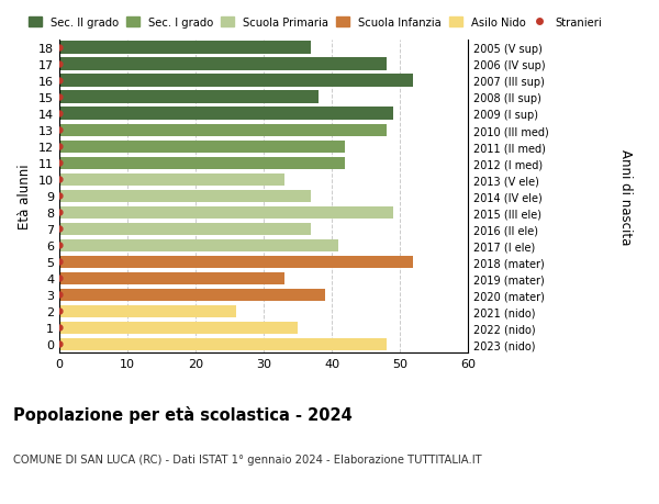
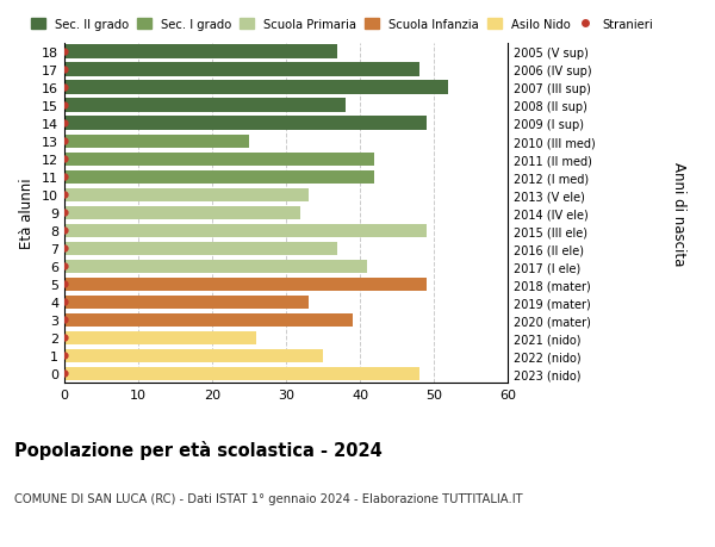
13: 48 -> 25
9: 37 -> 32
5: 52 -> 49
